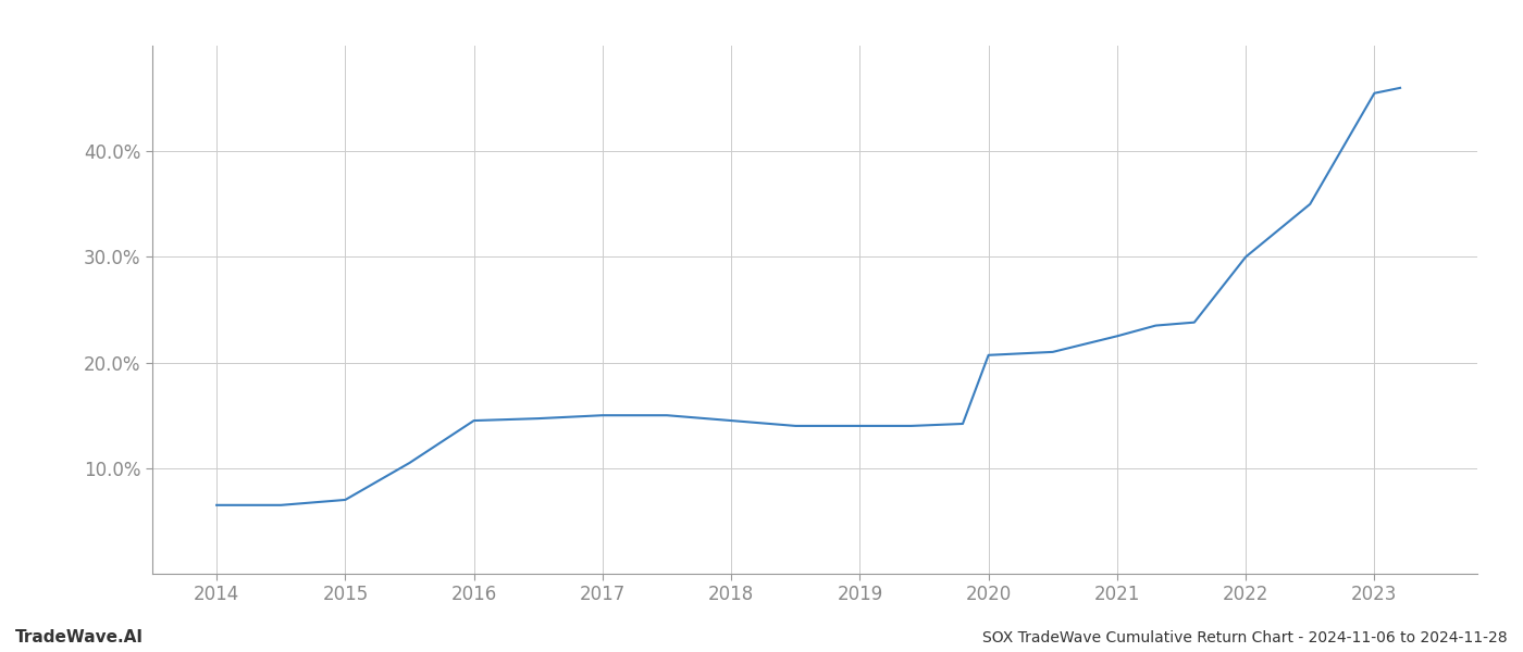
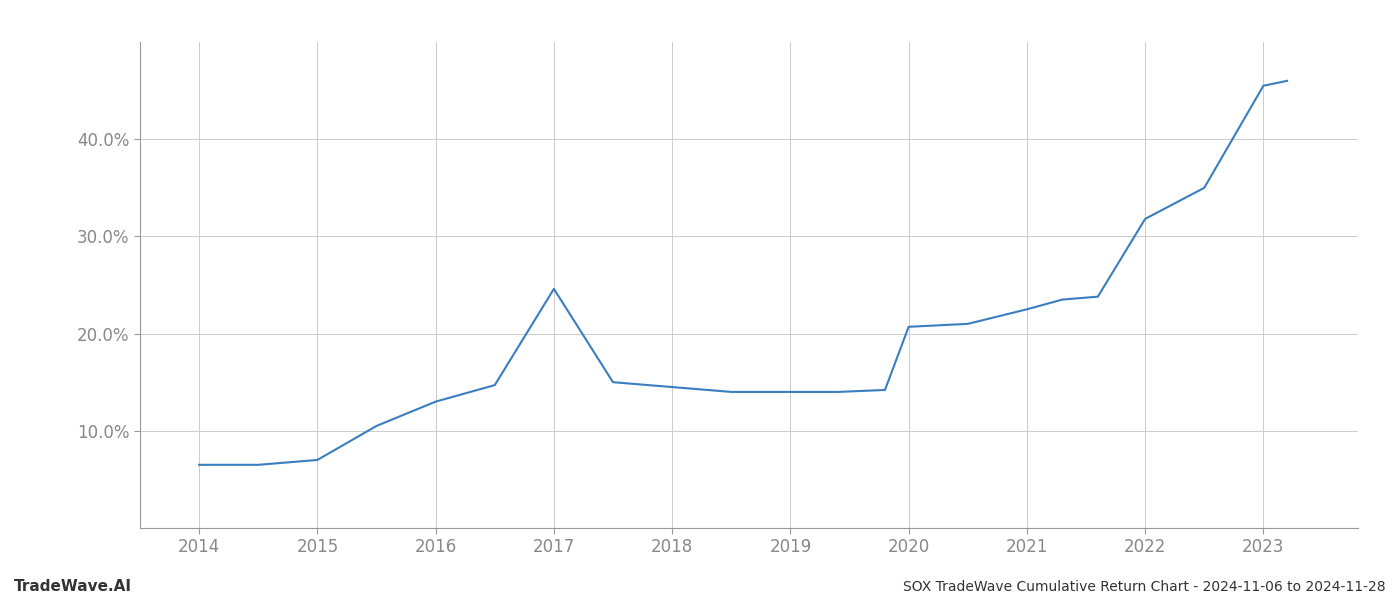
2016: 14.5% -> 13.0%
2017: 15.0% -> 24.6%
2022: 30.0% -> 31.8%
